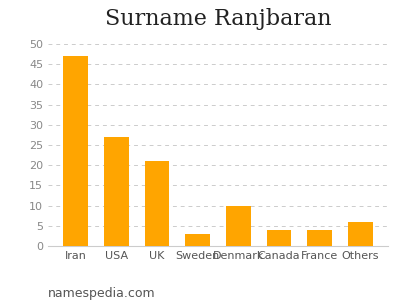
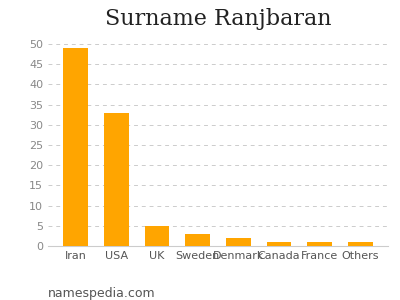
Iran: 47 -> 49
USA: 27 -> 33
UK: 21 -> 5
Denmark: 10 -> 2
Canada: 4 -> 1
France: 4 -> 1
Others: 6 -> 1
